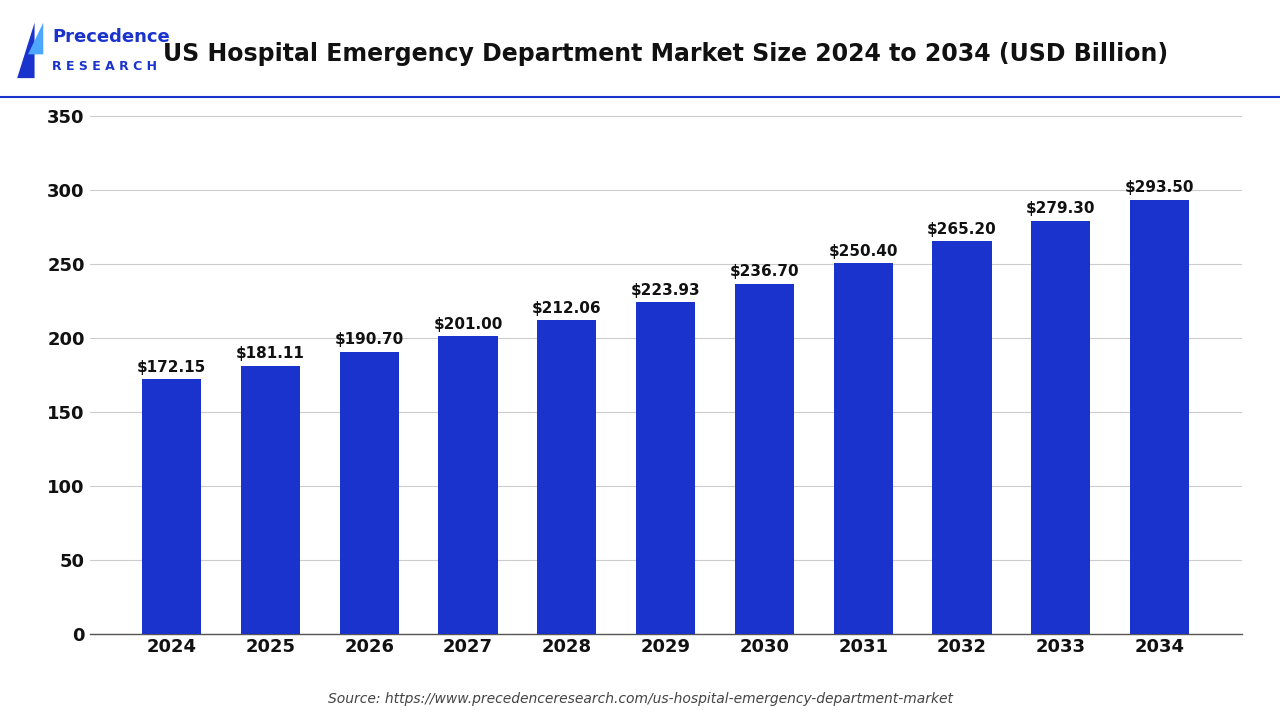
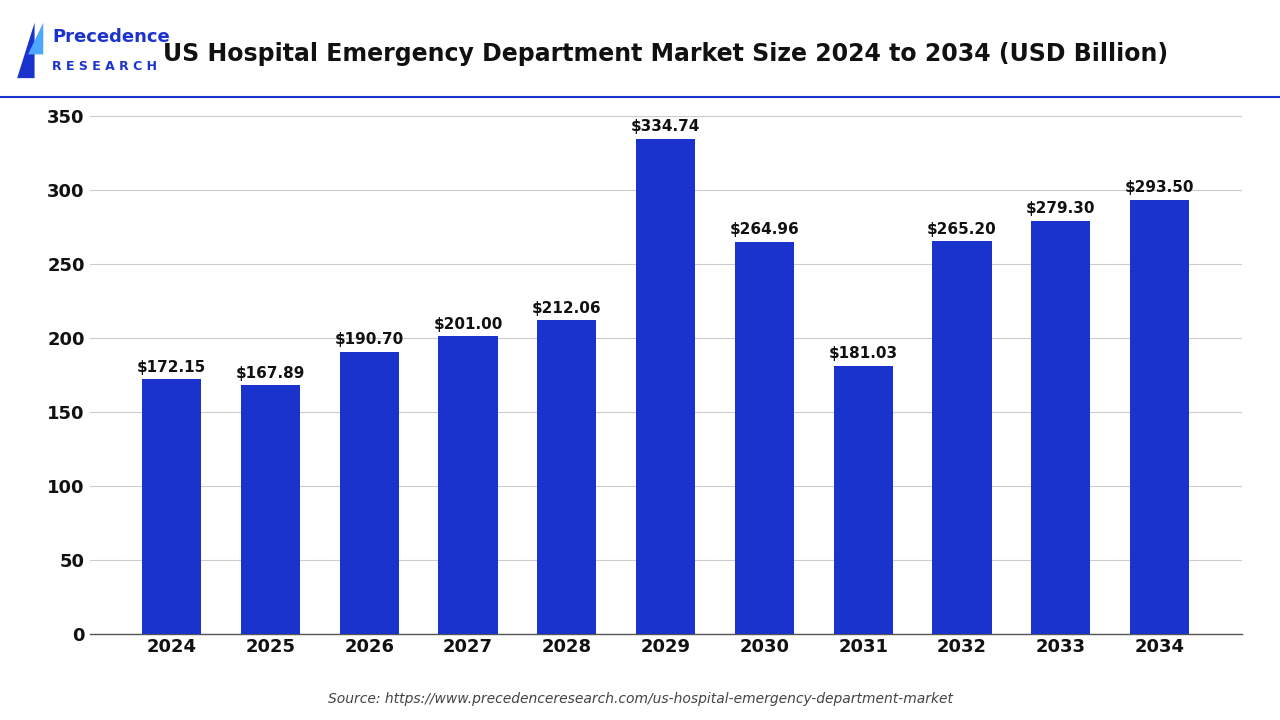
2025: $181.11 -> $167.89
2029: $223.93 -> $334.74
2030: $236.70 -> $264.96
2031: $250.40 -> $181.03
